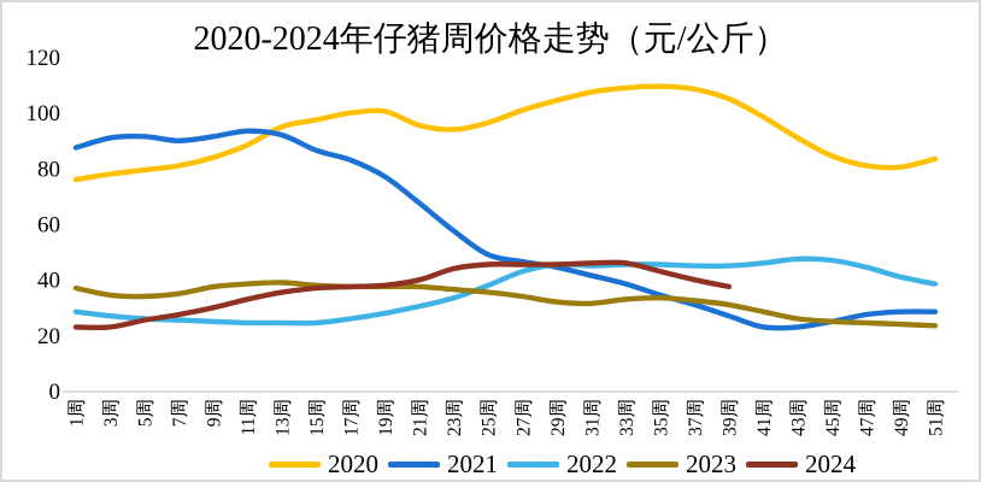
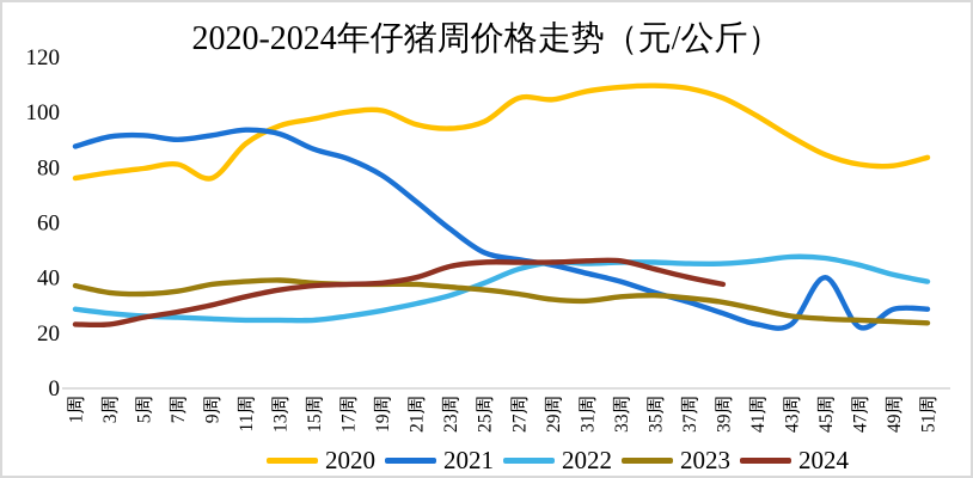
2020/9周: 84 -> 76
2020/27周: 101 -> 105
2021/45周: 25 -> 40
2021/47周: 28 -> 22
